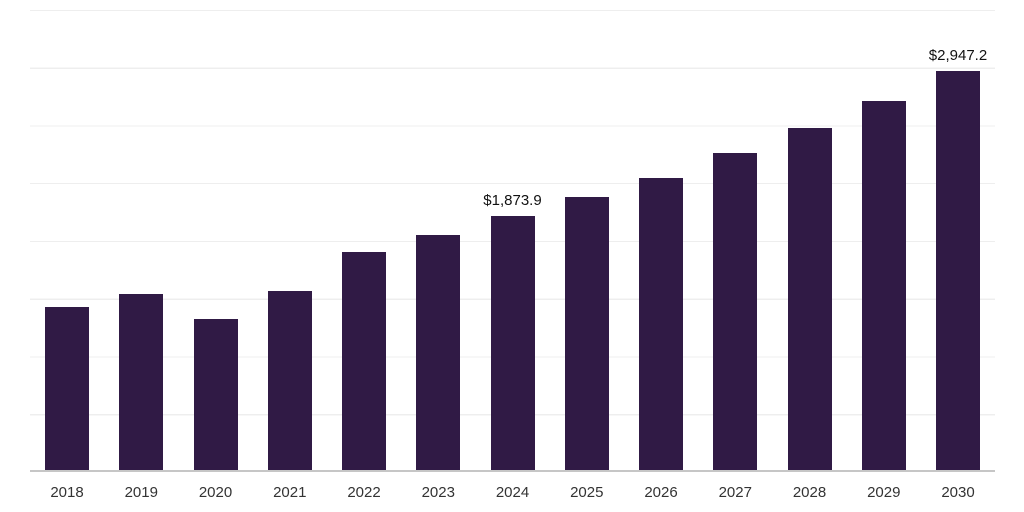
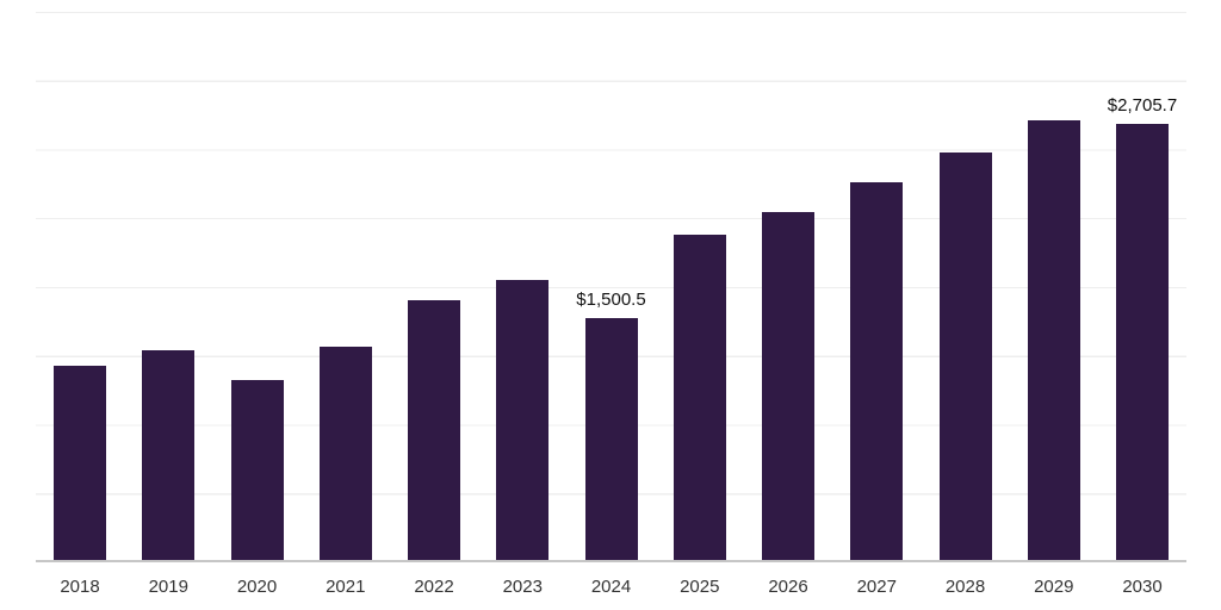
2024: $1,873.9 -> $1,500.5
2030: $2,947.2 -> $2,705.7
